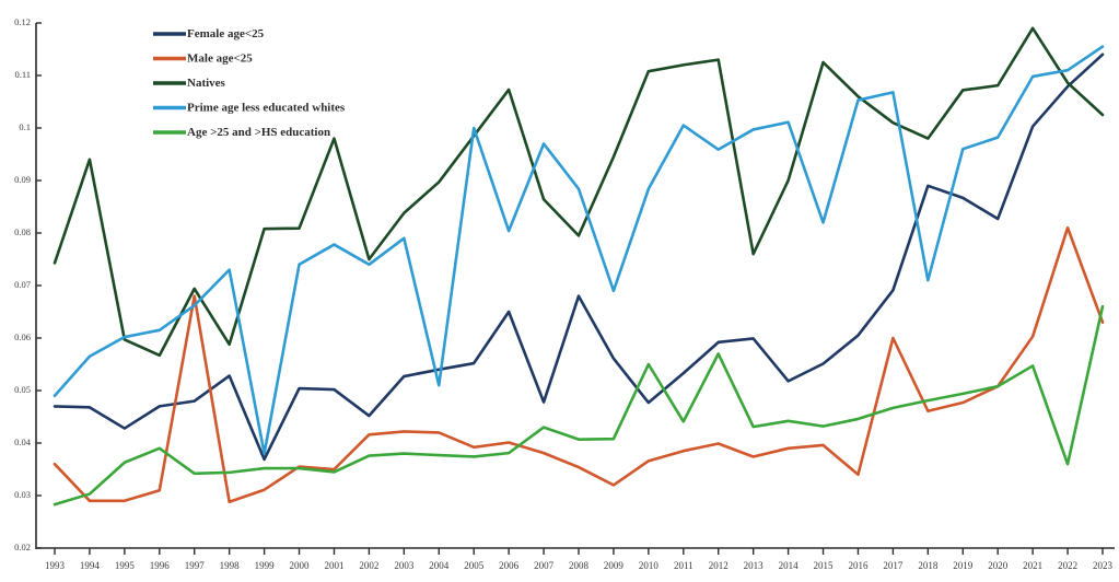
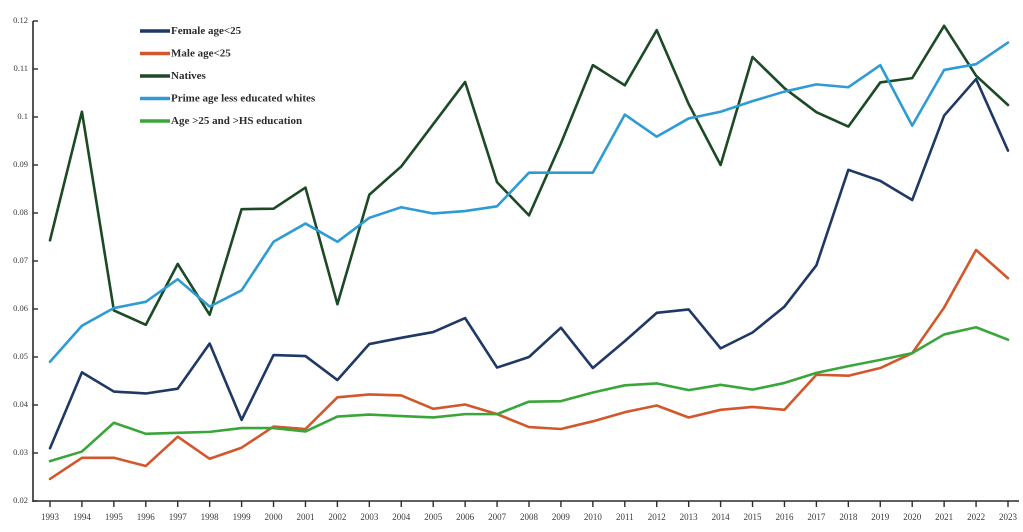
Female age<25/1993: 0.047 -> 0.031
Male age<25/1993: 0.036 -> 0.025
Natives/1994: 0.094 -> 0.101
Female age<25/1996: 0.047 -> 0.042
Male age<25/1996: 0.031 -> 0.027
Age >25 and >HS education/1996: 0.039 -> 0.034
Female age<25/1997: 0.048 -> 0.043
Male age<25/1997: 0.068 -> 0.033
Prime age less educated whites/1998: 0.073 -> 0.060
Prime age less educated whites/1999: 0.038 -> 0.064
Natives/2001: 0.098 -> 0.085
Natives/2002: 0.075 -> 0.061
Prime age less educated whites/2004: 0.051 -> 0.081
Prime age less educated whites/2005: 0.100 -> 0.080
Female age<25/2006: 0.065 -> 0.058
Prime age less educated whites/2007: 0.097 -> 0.081
Age >25 and >HS education/2007: 0.043 -> 0.038
Female age<25/2008: 0.068 -> 0.050
Male age<25/2009: 0.032 -> 0.035
Prime age less educated whites/2009: 0.069 -> 0.088
Age >25 and >HS education/2010: 0.055 -> 0.043
Natives/2011: 0.112 -> 0.107
Natives/2012: 0.113 -> 0.118
Age >25 and >HS education/2012: 0.057 -> 0.044
Natives/2013: 0.076 -> 0.103
Prime age less educated whites/2015: 0.082 -> 0.103
Male age<25/2016: 0.034 -> 0.039
Male age<25/2017: 0.060 -> 0.046
Prime age less educated whites/2018: 0.071 -> 0.106
Prime age less educated whites/2019: 0.096 -> 0.111
Male age<25/2022: 0.081 -> 0.072
Age >25 and >HS education/2022: 0.036 -> 0.056
Female age<25/2023: 0.114 -> 0.093
Male age<25/2023: 0.063 -> 0.066
Age >25 and >HS education/2023: 0.066 -> 0.054
